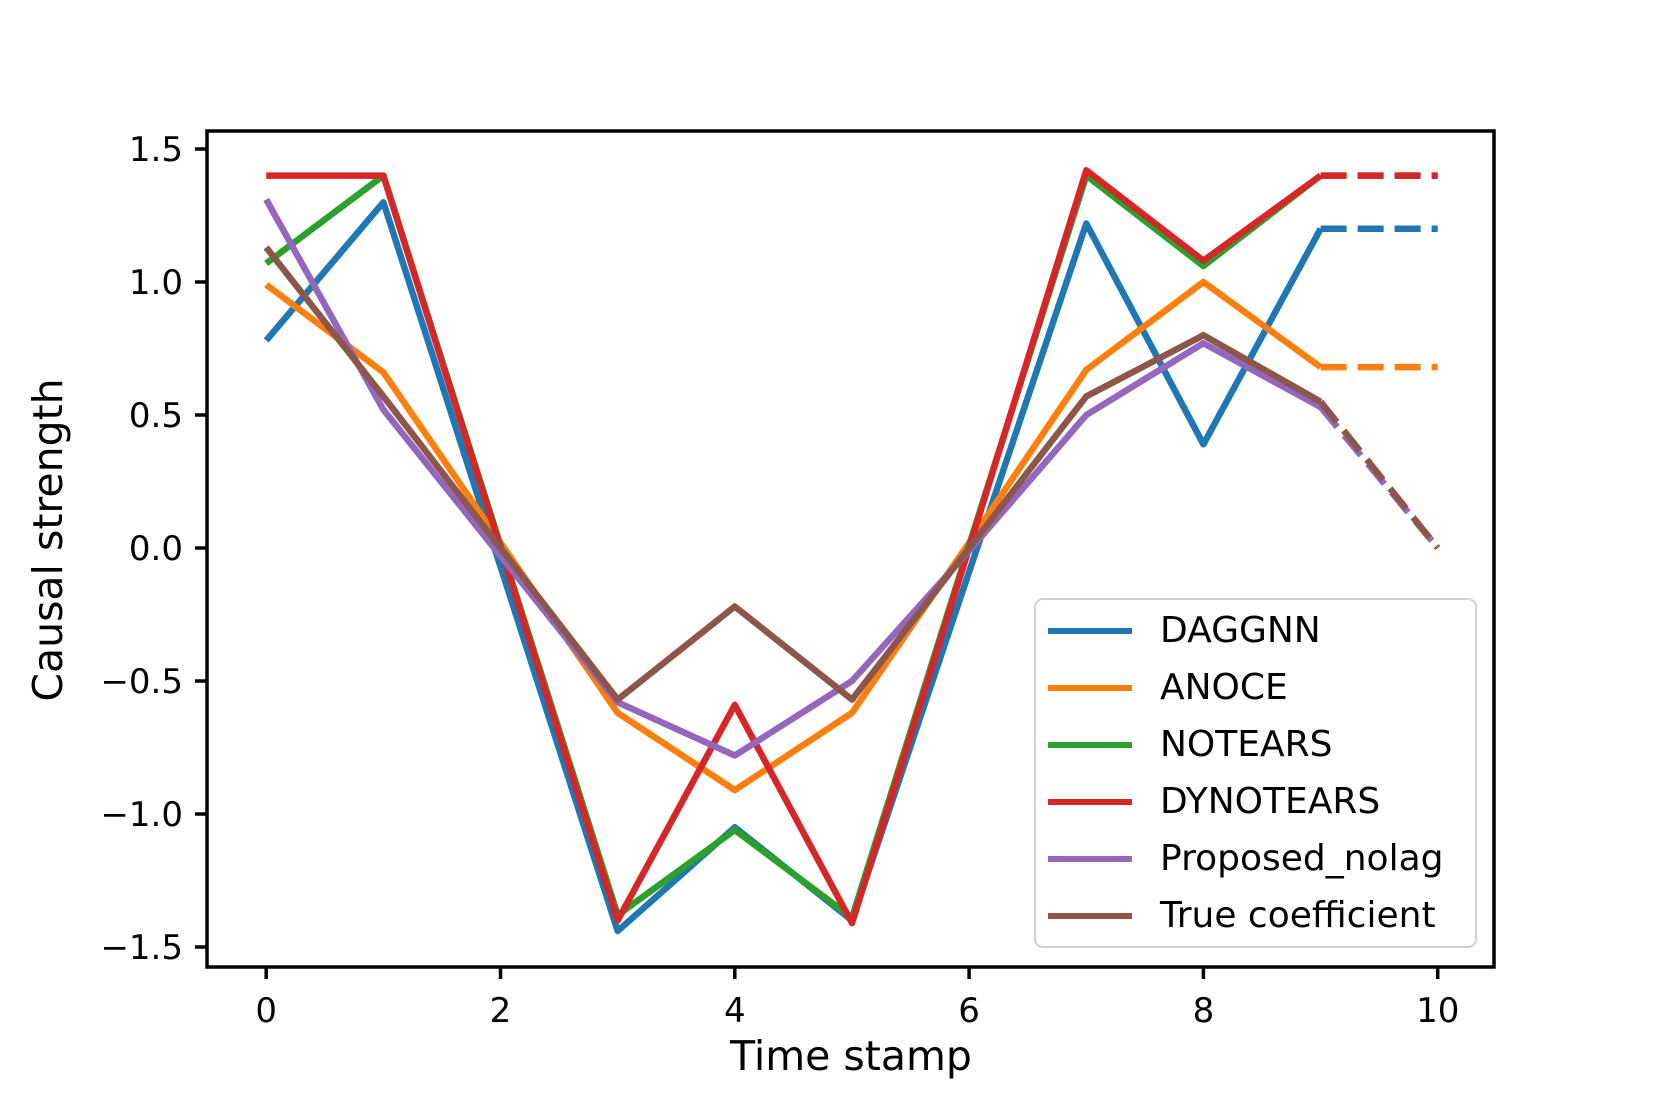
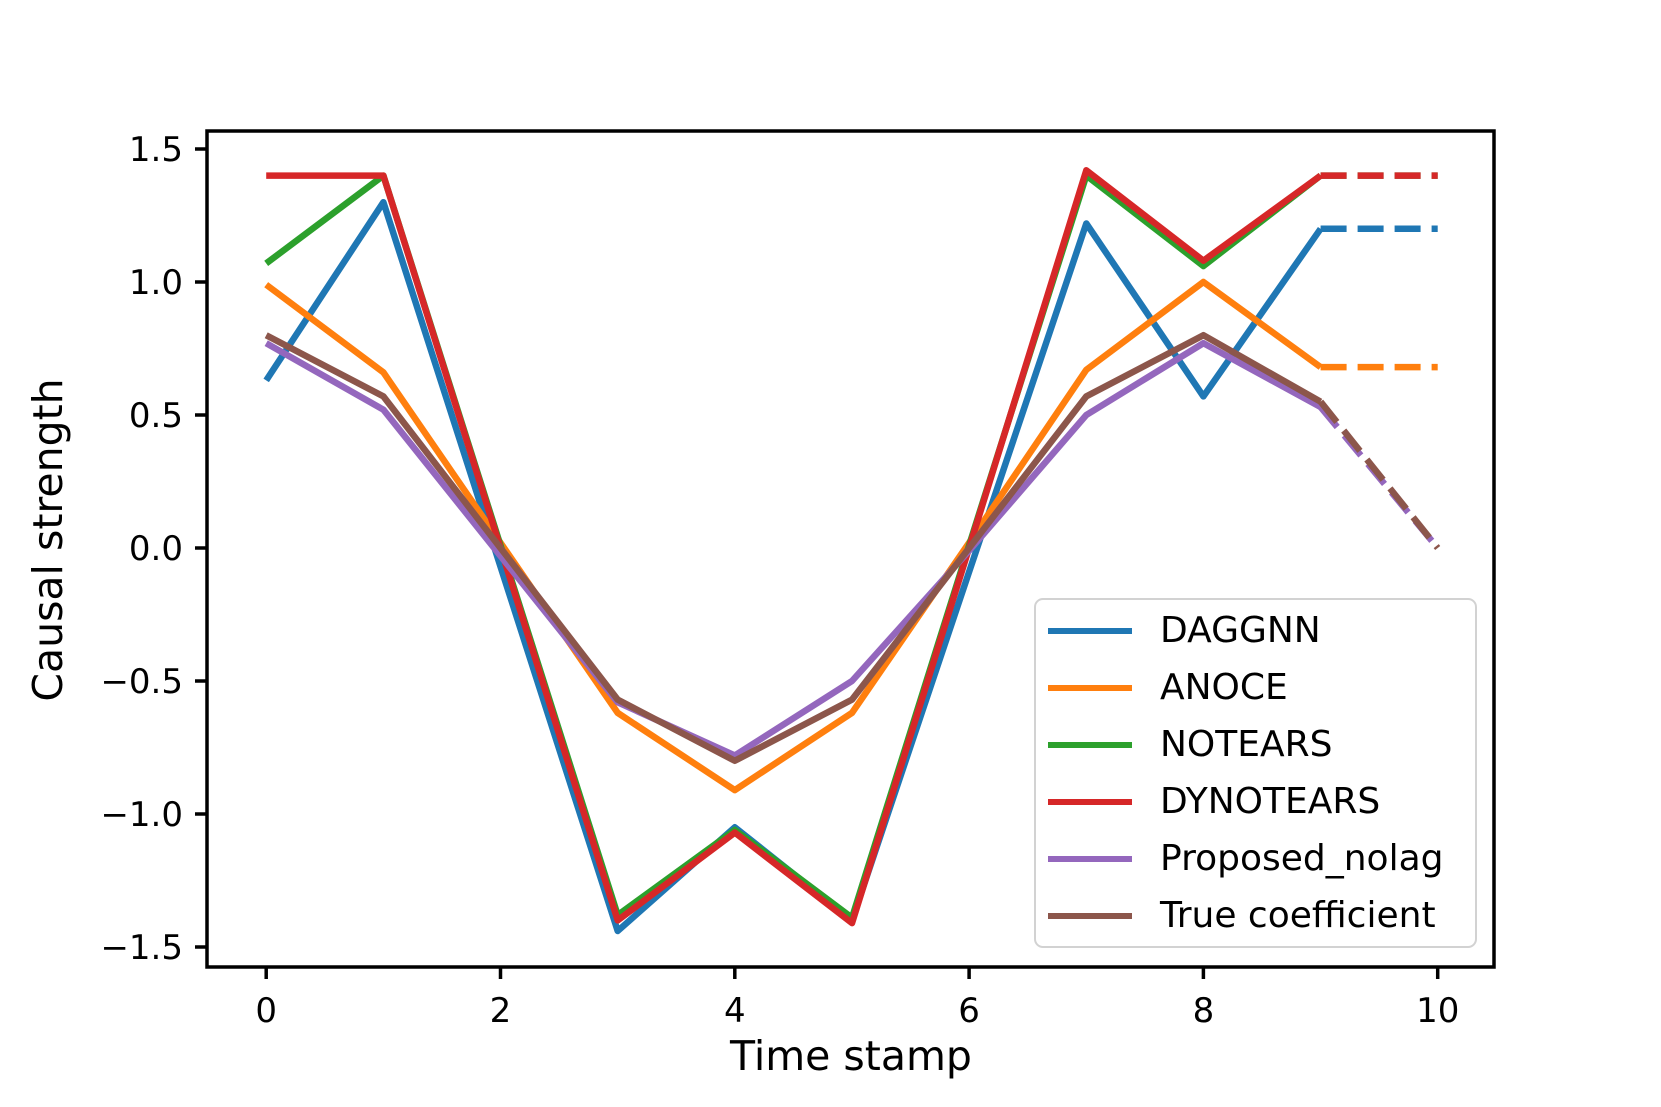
DAGGNN/0: 0.78 -> 0.63
Proposed_nolag/0: 1.31 -> 0.77
True coefficient/0: 1.13 -> 0.80
DYNOTEARS/4: -0.59 -> -1.07
True coefficient/4: -0.22 -> -0.80
DAGGNN/8: 0.39 -> 0.57
